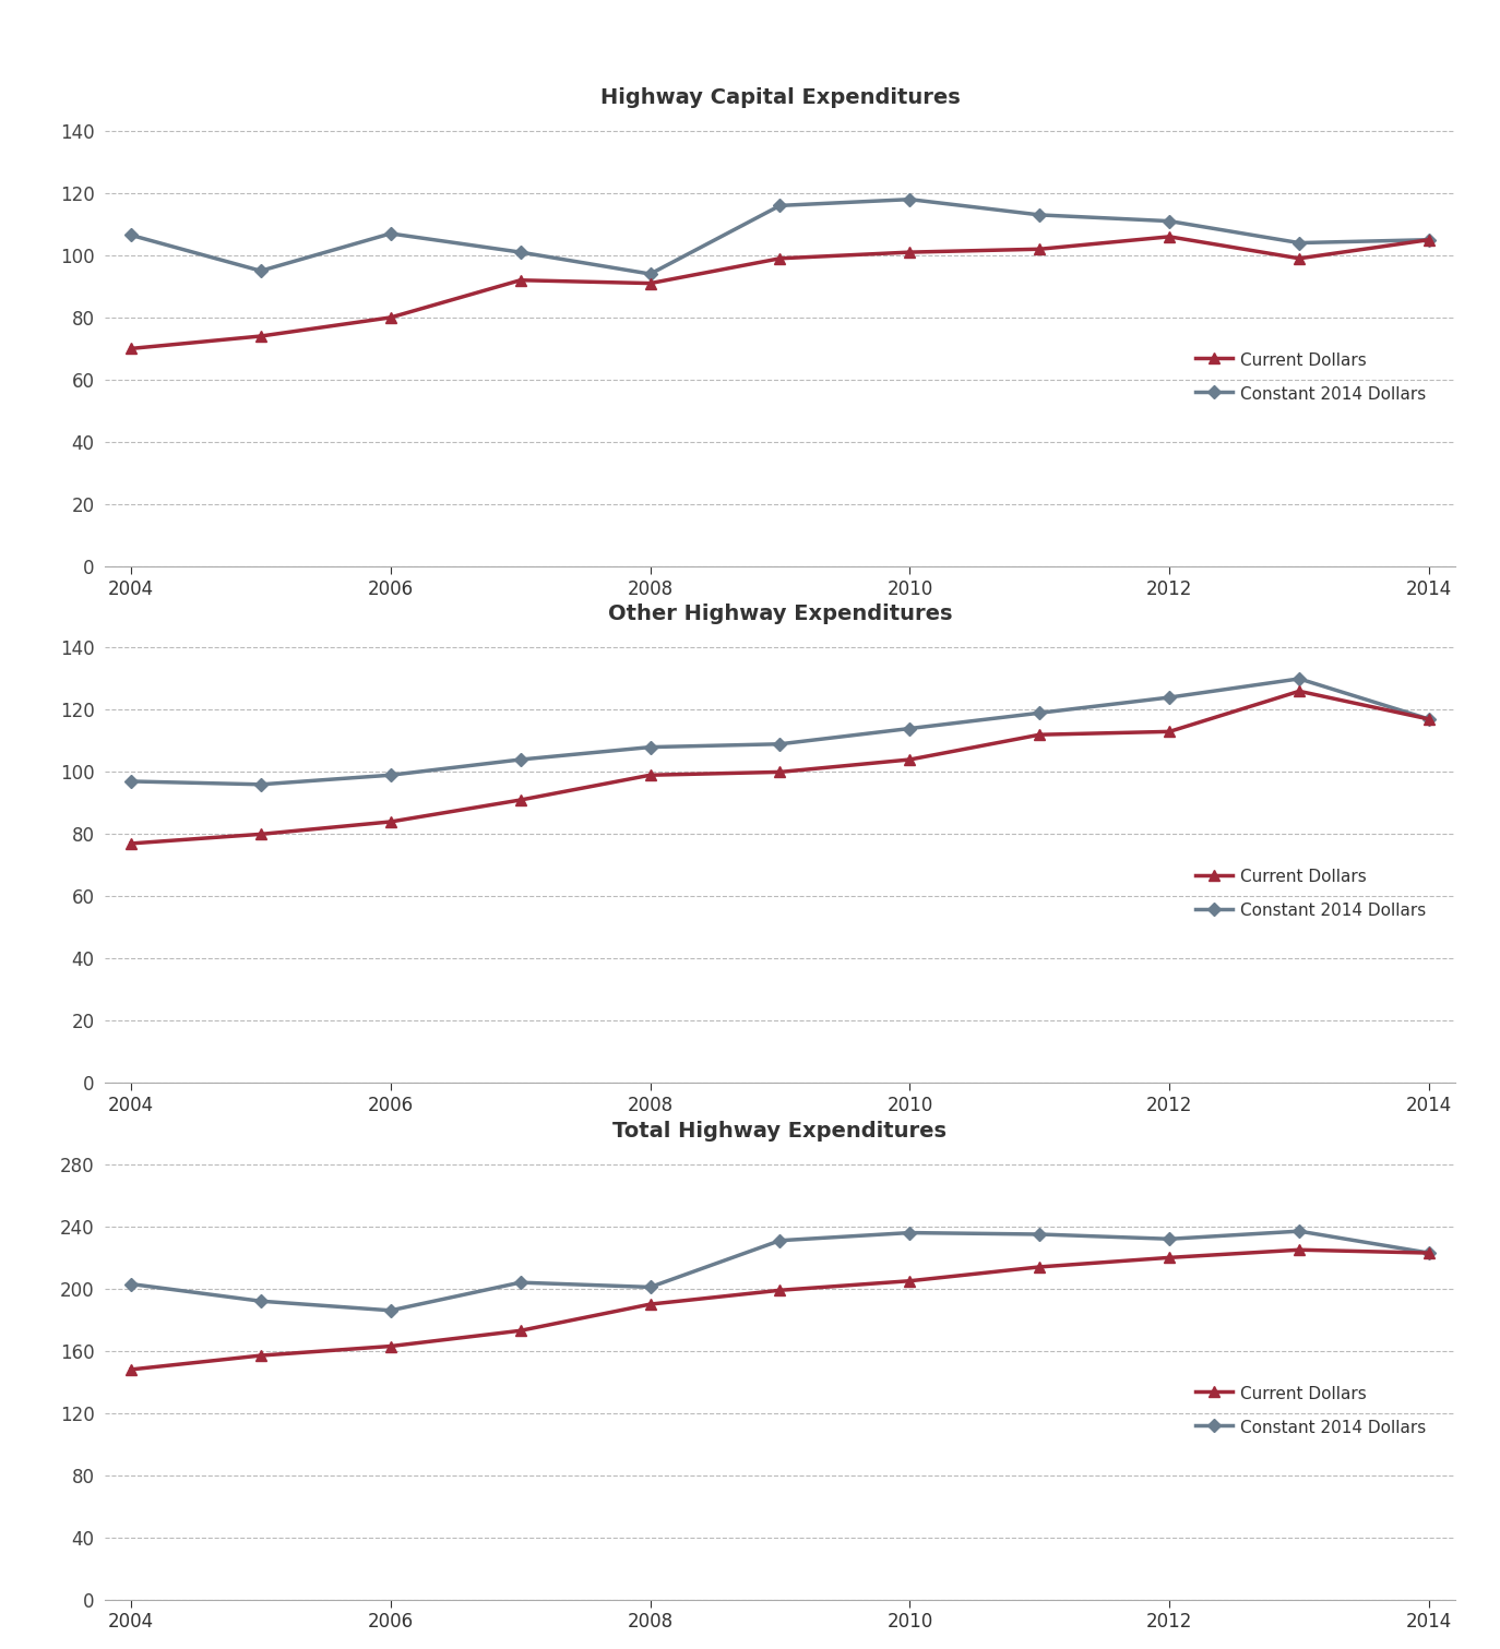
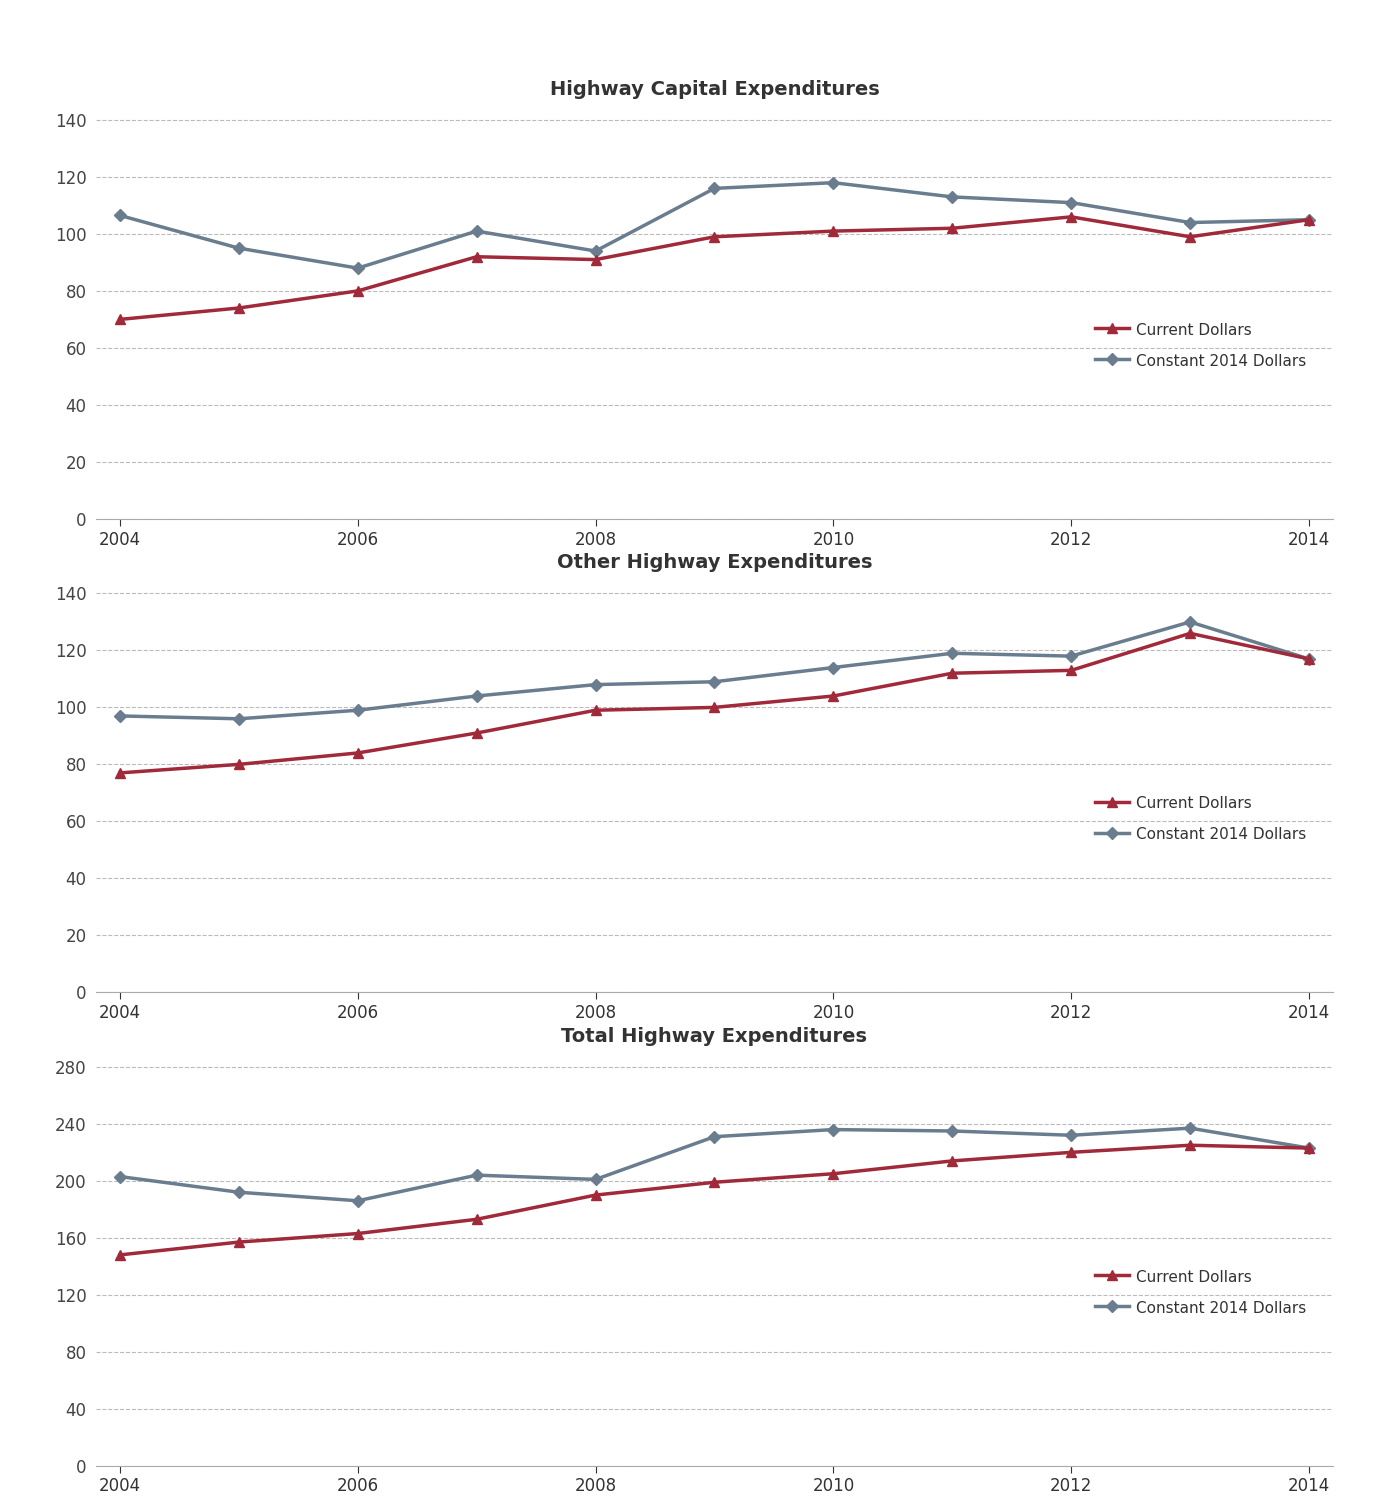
Highway Capital Expenditures/Constant 2014 Dollars/2006: 107.0 -> 88.0
Other Highway Expenditures/Constant 2014 Dollars/2012: 124 -> 118
